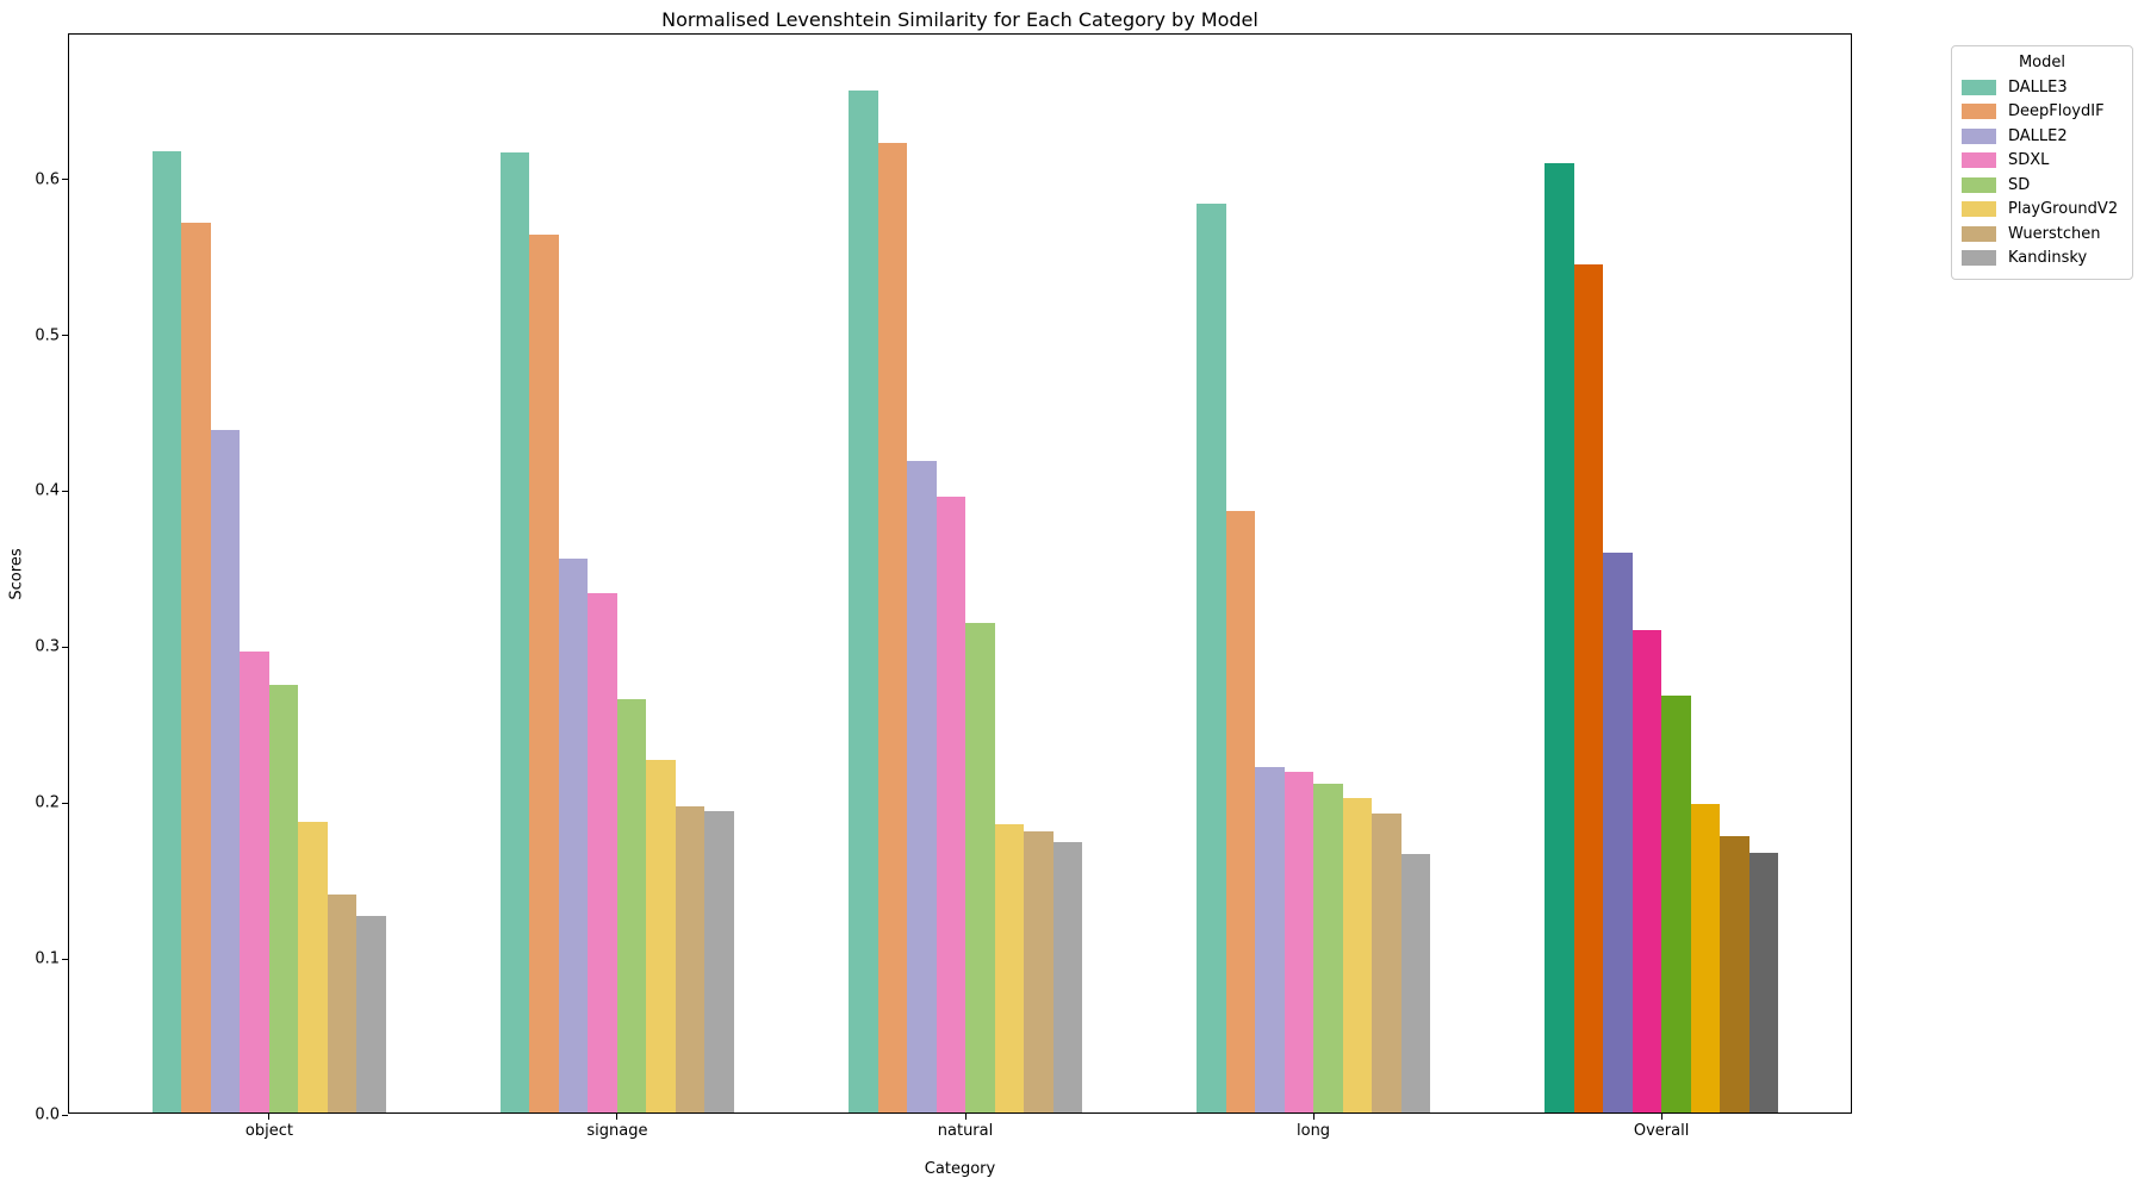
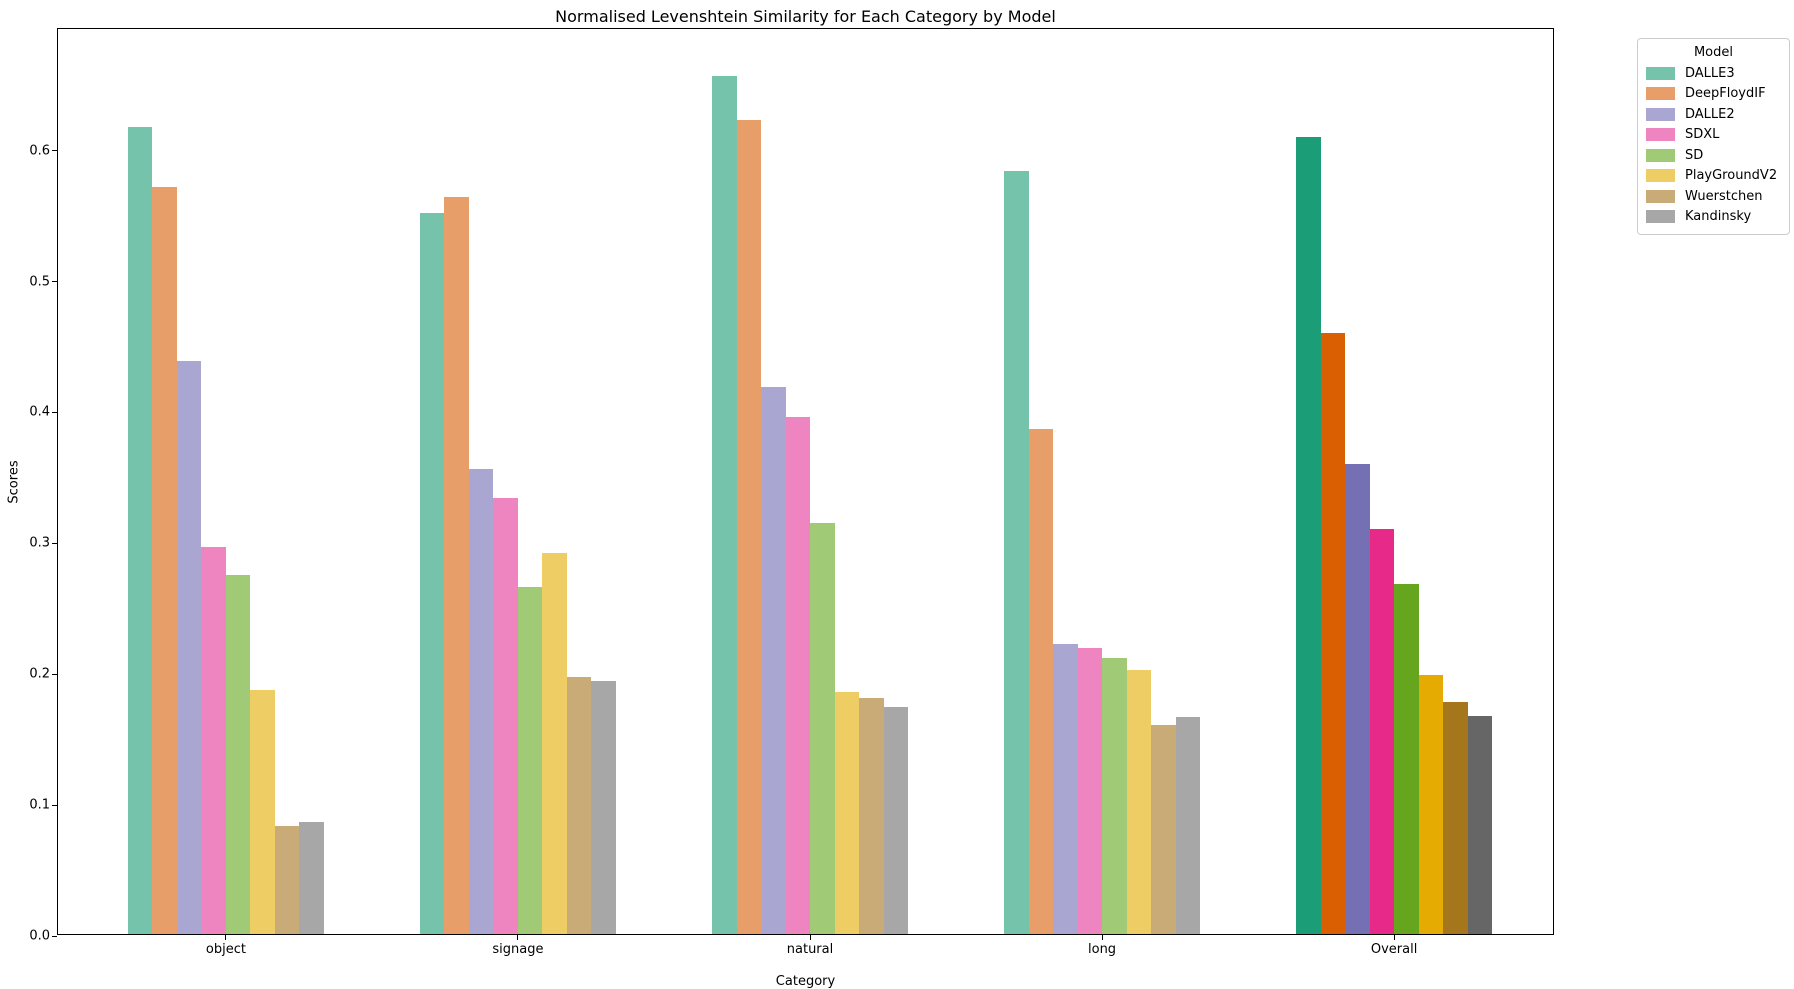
Wuerstchen/object: 0.140 -> 0.083
Kandinsky/object: 0.126 -> 0.086
DALLE3/signage: 0.617 -> 0.552
PlayGroundV2/signage: 0.227 -> 0.292
Wuerstchen/long: 0.192 -> 0.160
DeepFloydIF/Overall: 0.545 -> 0.460
